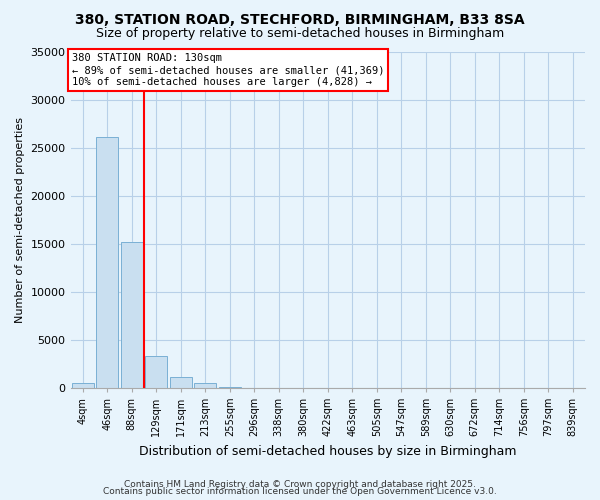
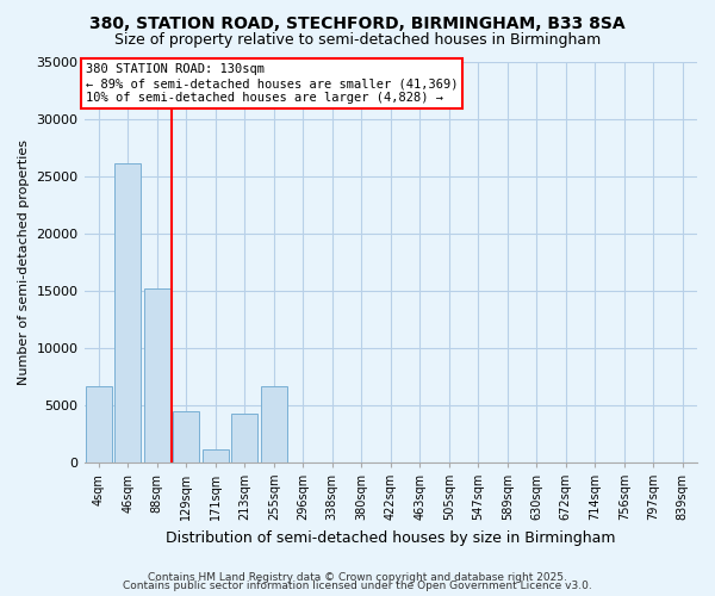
4sqm: 500 -> 6600
129sqm: 3200 -> 4400
213sqm: 500 -> 4200
255sqm: 0 -> 6600
